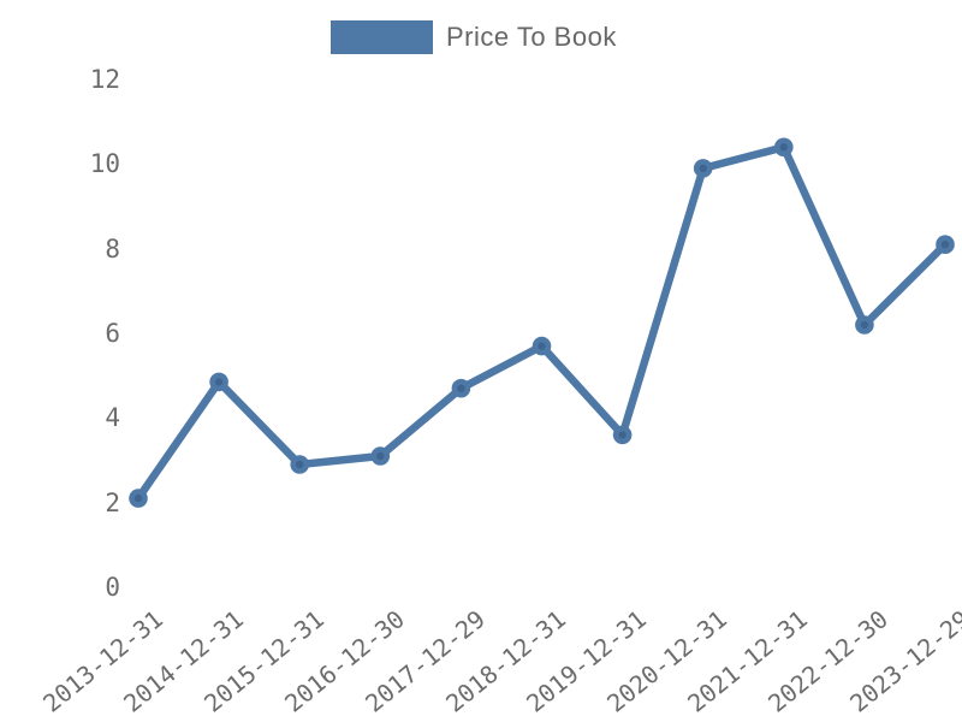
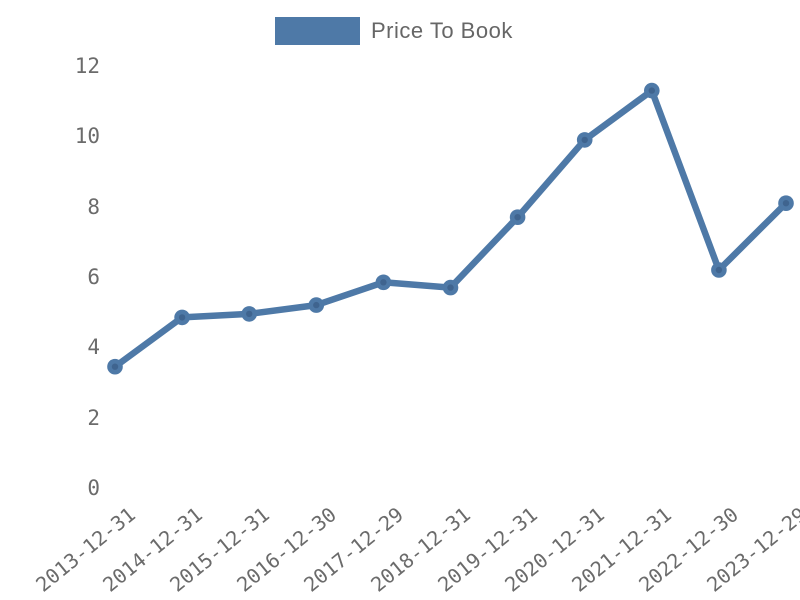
2013-12-31: 2.1 -> 3.5
2015-12-31: 2.9 -> 5.0
2016-12-30: 3.1 -> 5.2
2017-12-29: 4.7 -> 5.8
2019-12-31: 3.6 -> 7.7
2021-12-31: 10.4 -> 11.3
